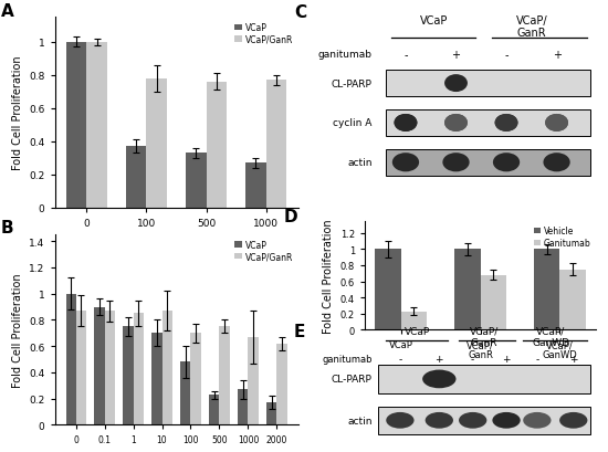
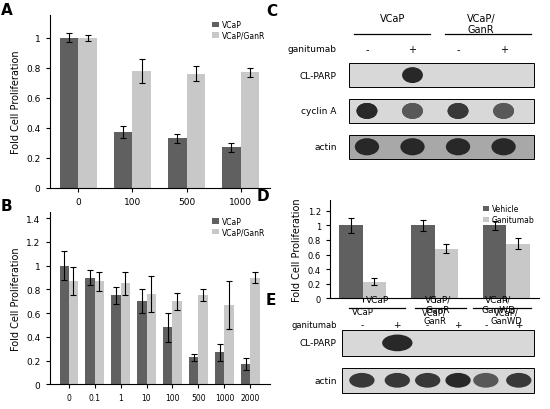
VCaP/GanR/10: 0.87 -> 0.76
VCaP/GanR/2000: 0.62 -> 0.90
